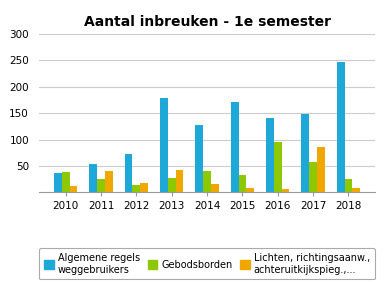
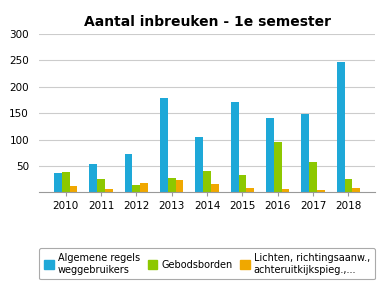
Lichten, richtingsaanw., achteruitkijkspieg.,.../2011: 40 -> 7
Lichten, richtingsaanw., achteruitkijkspieg.,.../2013: 42 -> 24
Algemene regels weggebruikers/2014: 128 -> 105
Lichten, richtingsaanw., achteruitkijkspieg.,.../2017: 86 -> 4
